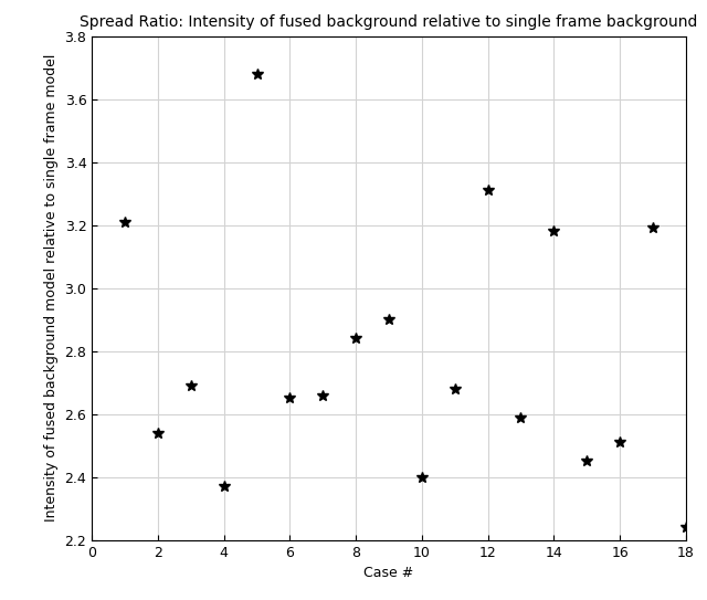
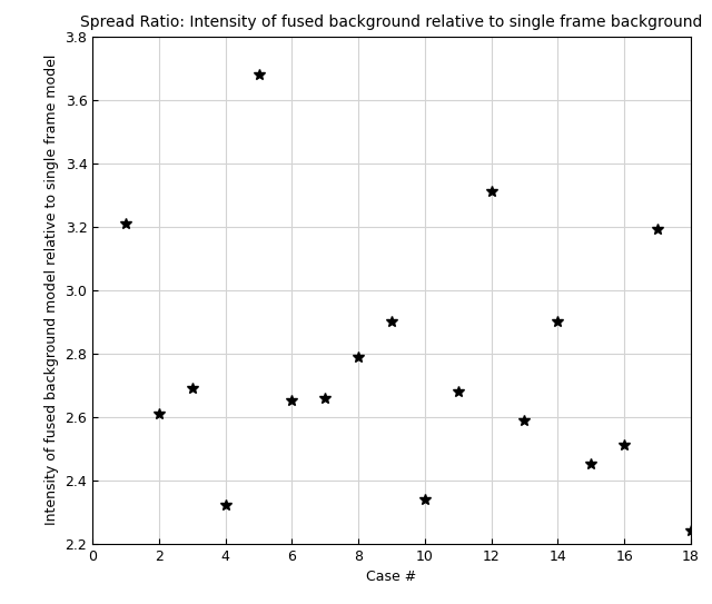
2: 2.54 -> 2.61
4: 2.37 -> 2.32
8: 2.84 -> 2.79
10: 2.40 -> 2.34
14: 3.18 -> 2.90
